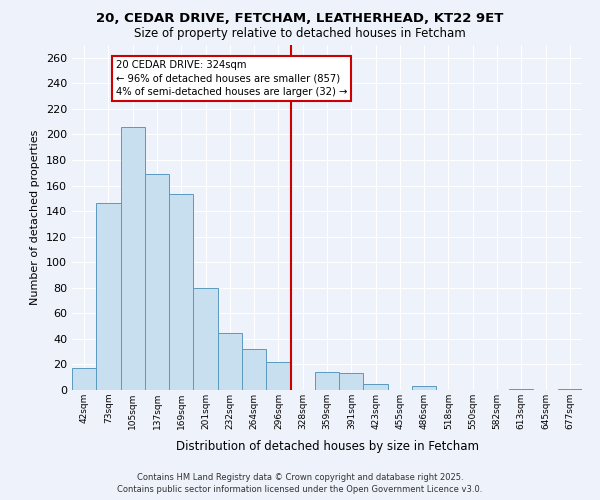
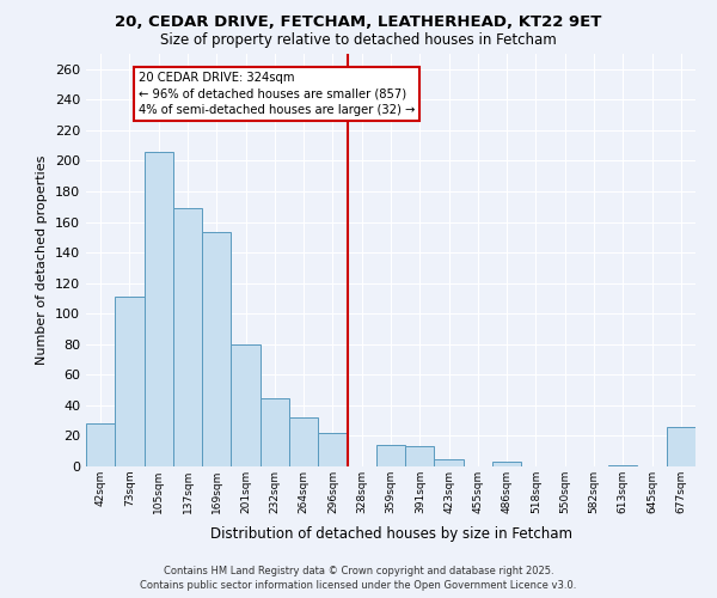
42sqm: 17 -> 28
73sqm: 146 -> 111
677sqm: 1 -> 26
